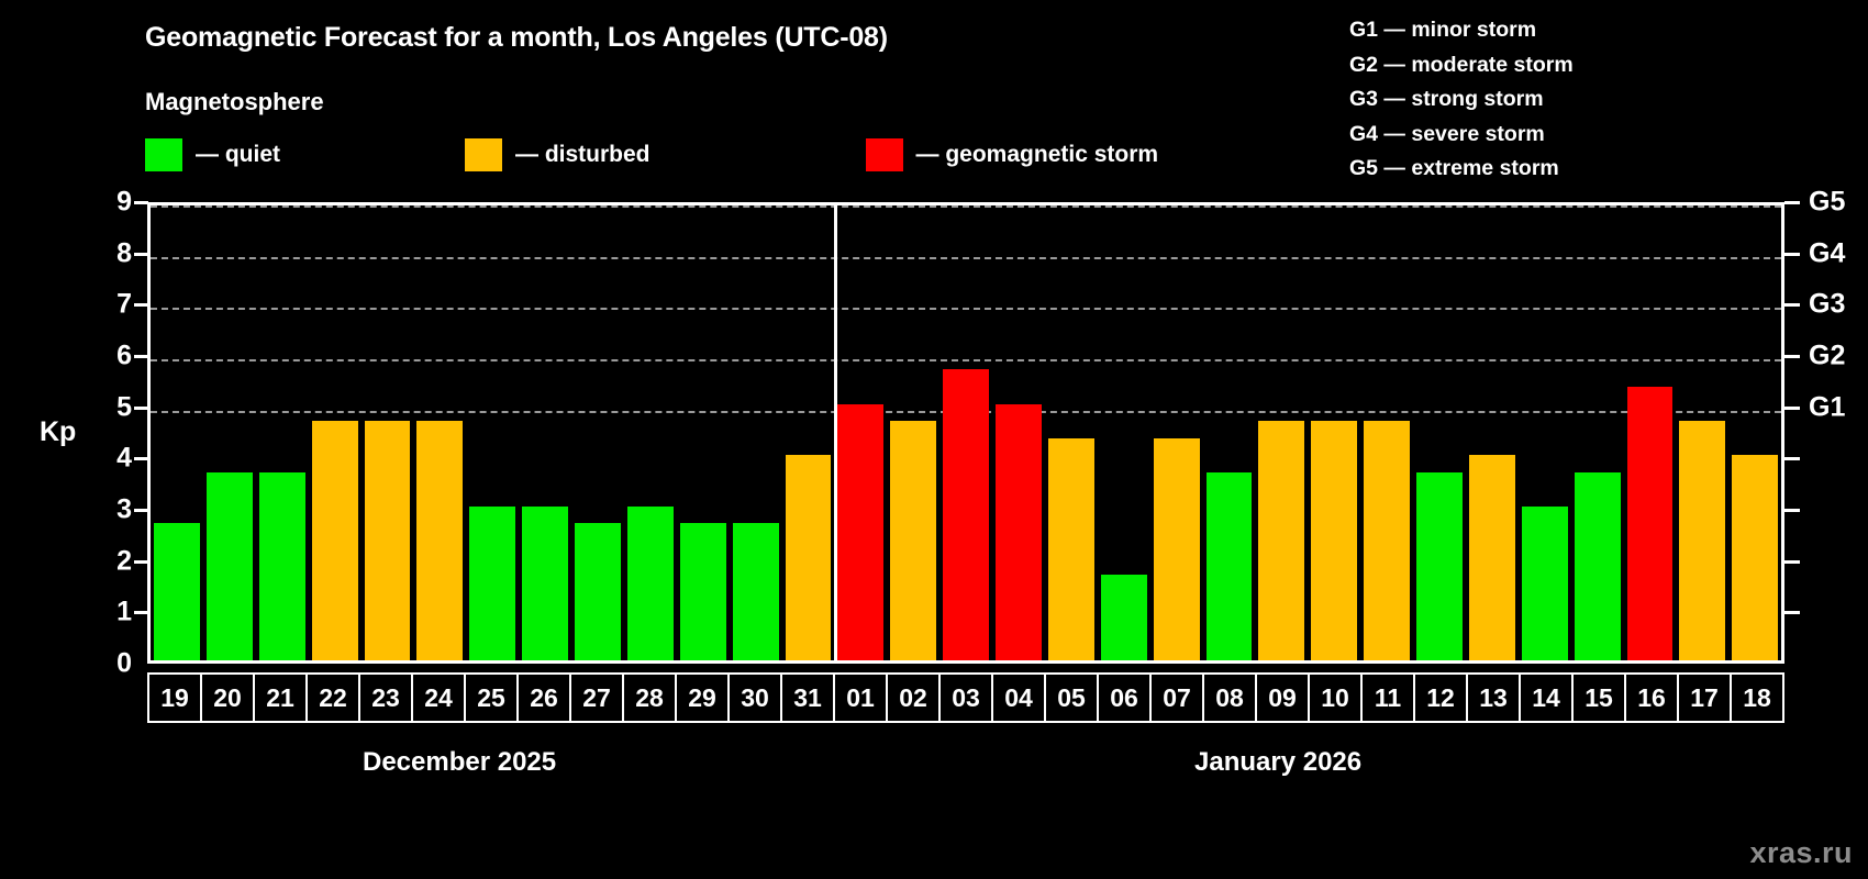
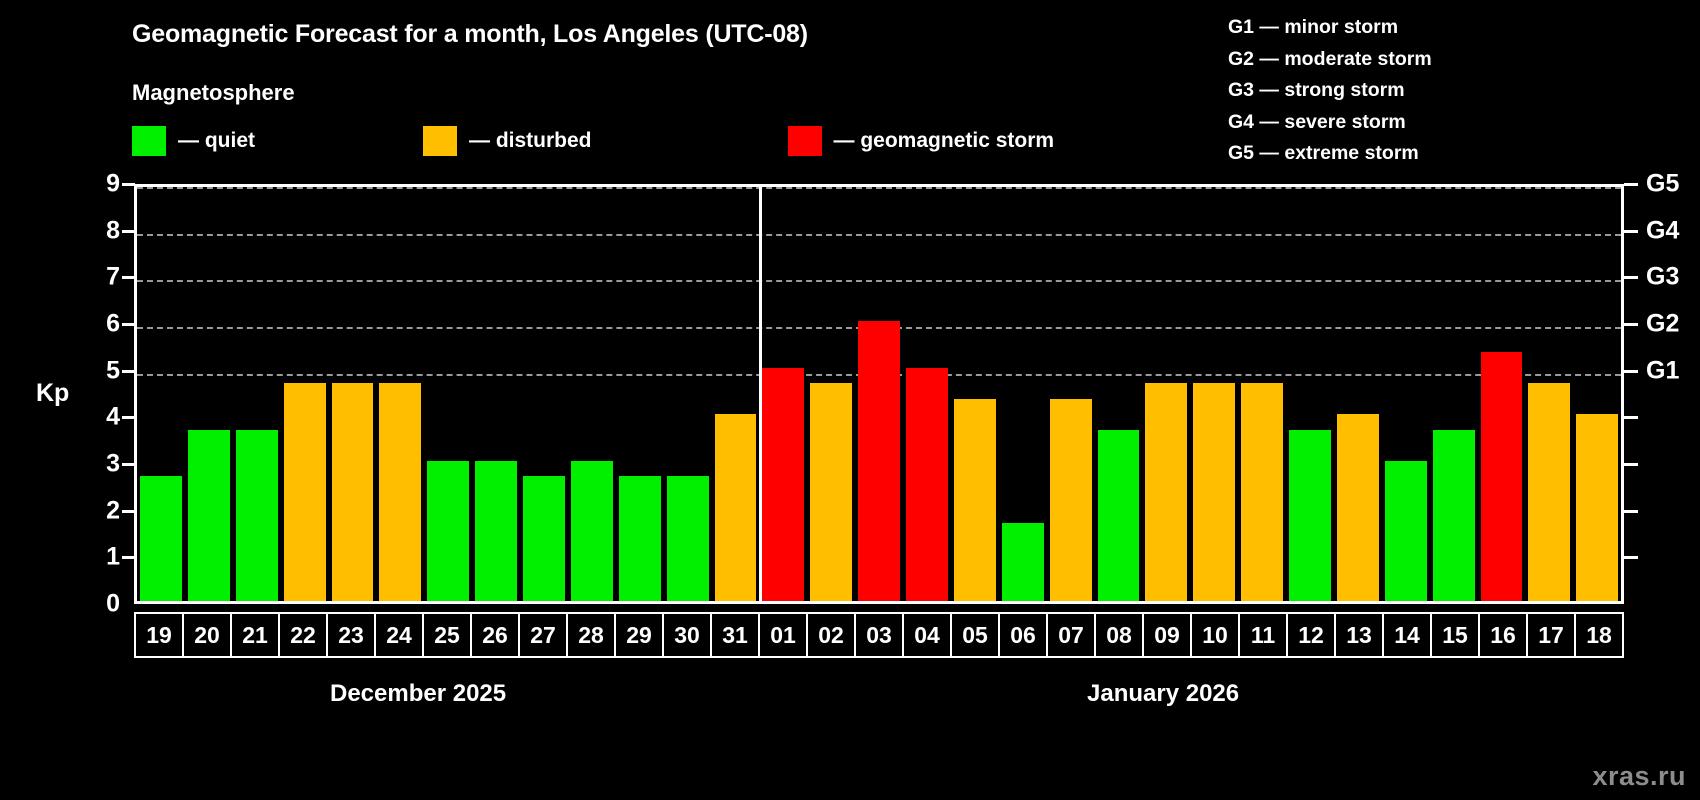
03: 5.7 -> 6.0
